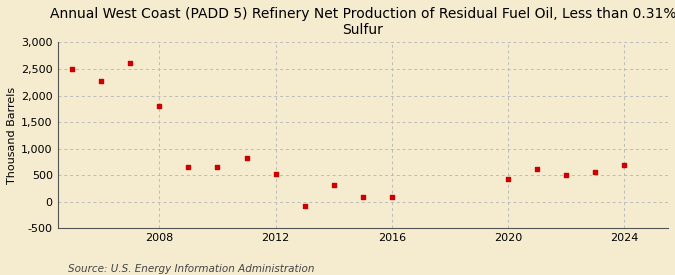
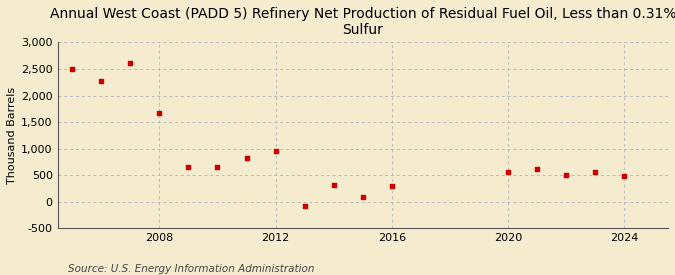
2008: 1,800 -> 1,680
2012: 530 -> 960
2016: 100 -> 300
2020: 430 -> 560
2024: 700 -> 480
